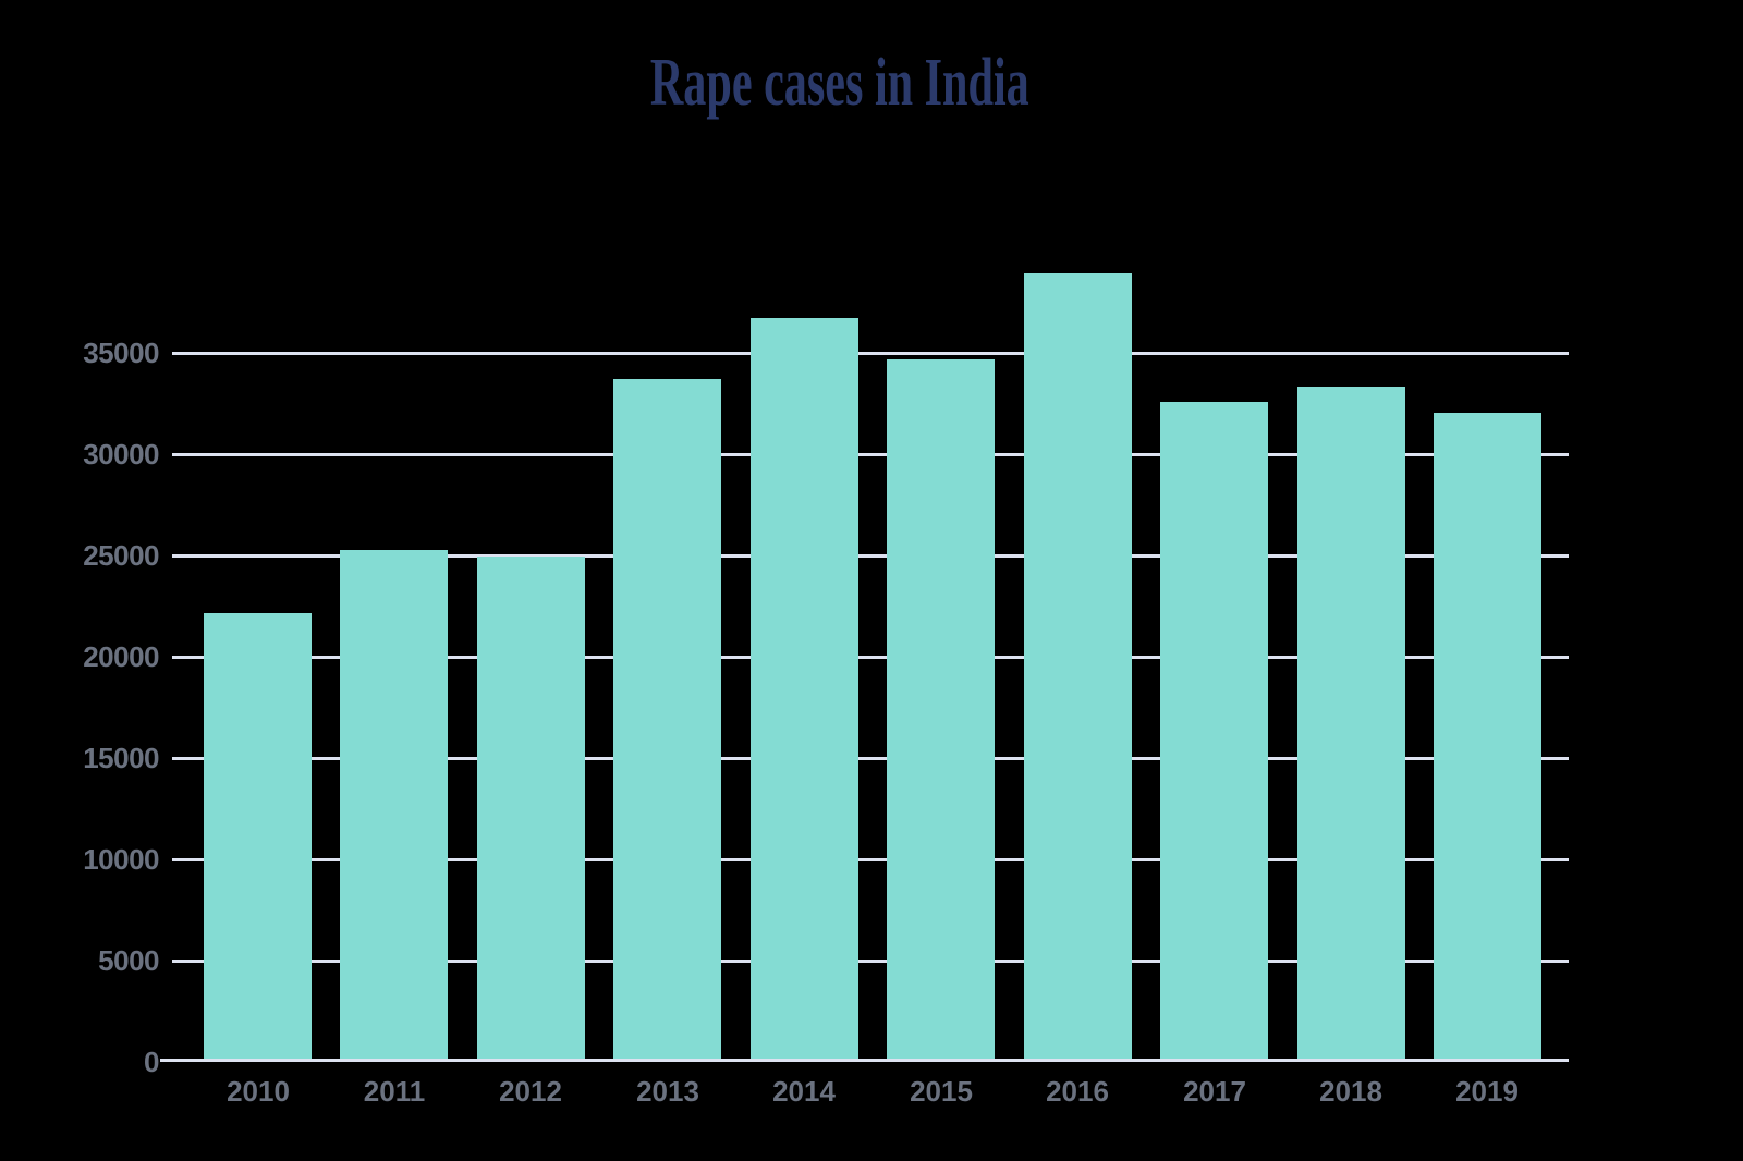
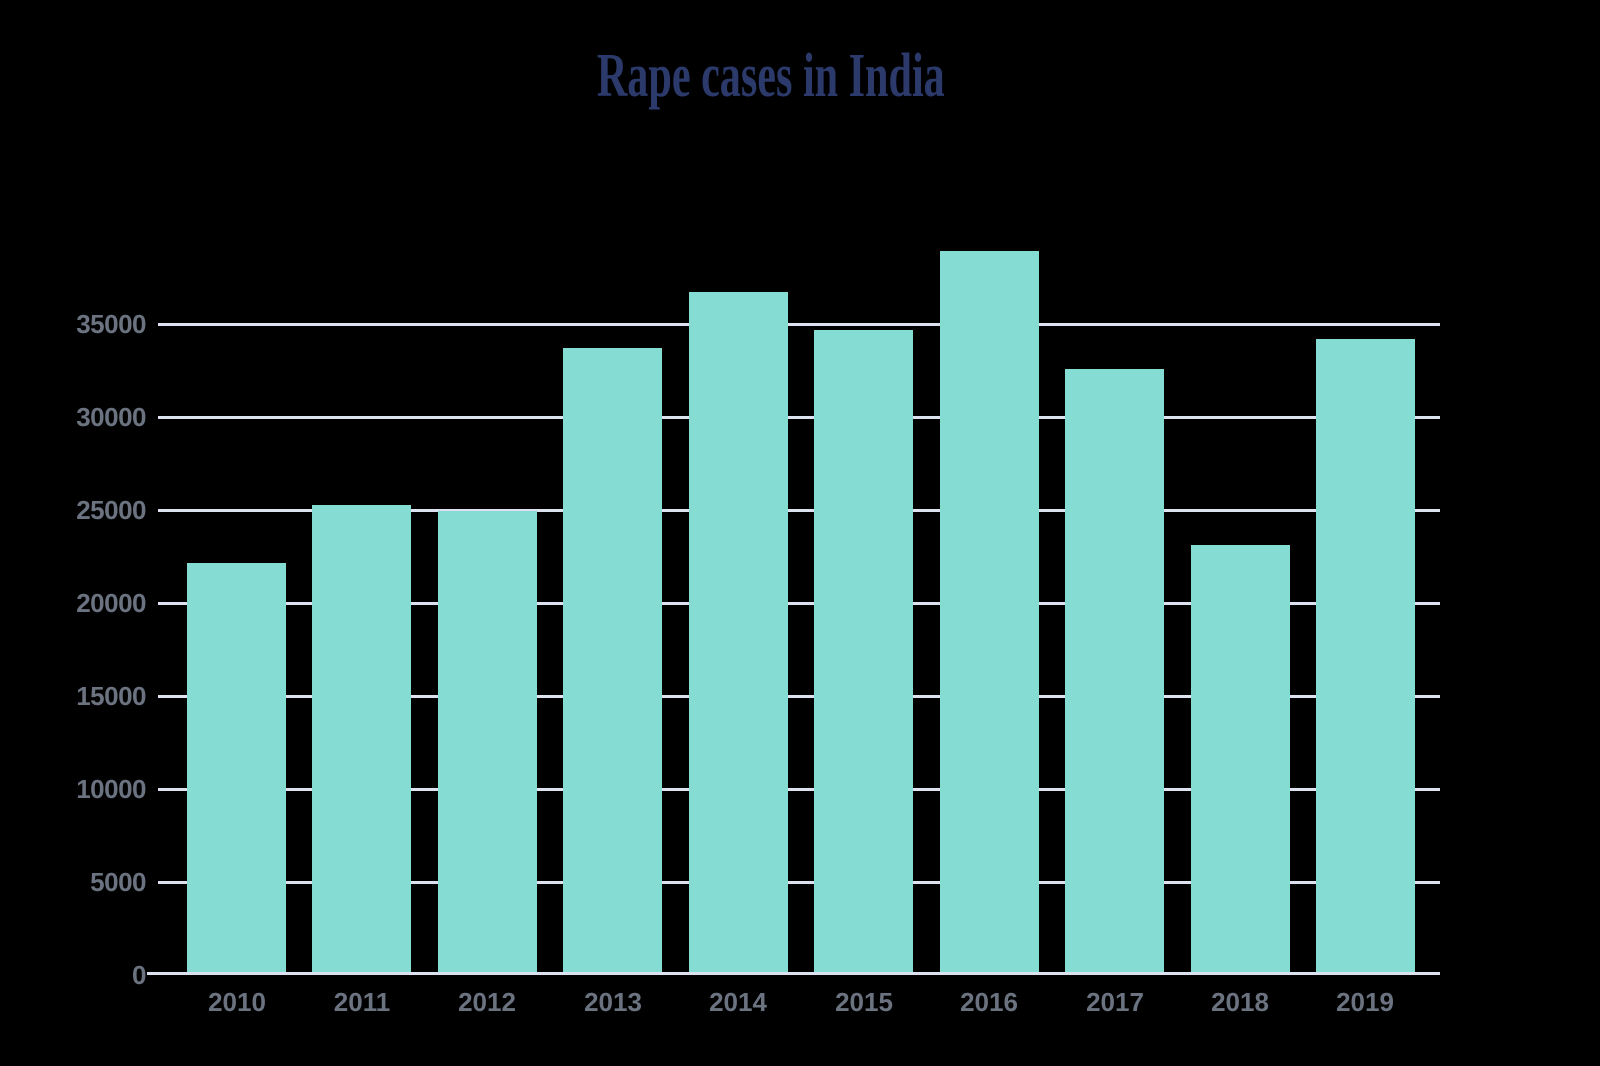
2018: 33400 -> 23100
2019: 32000 -> 34200
